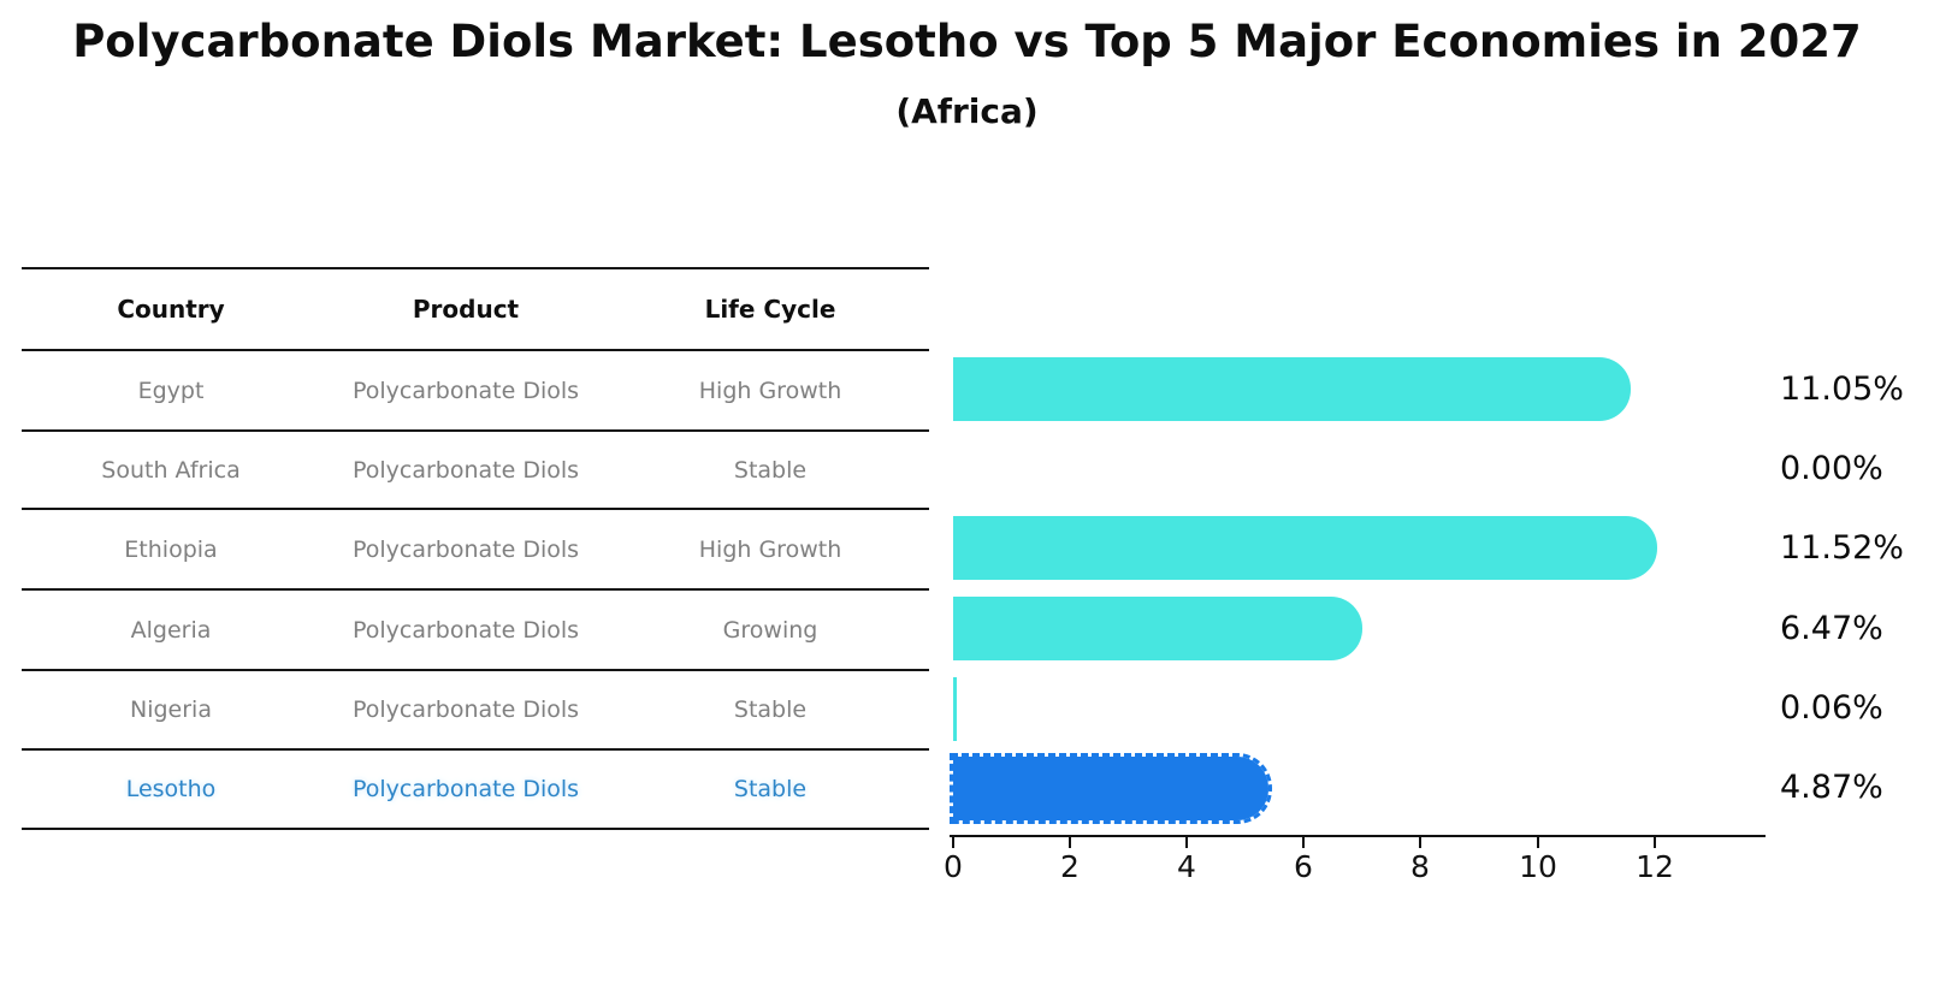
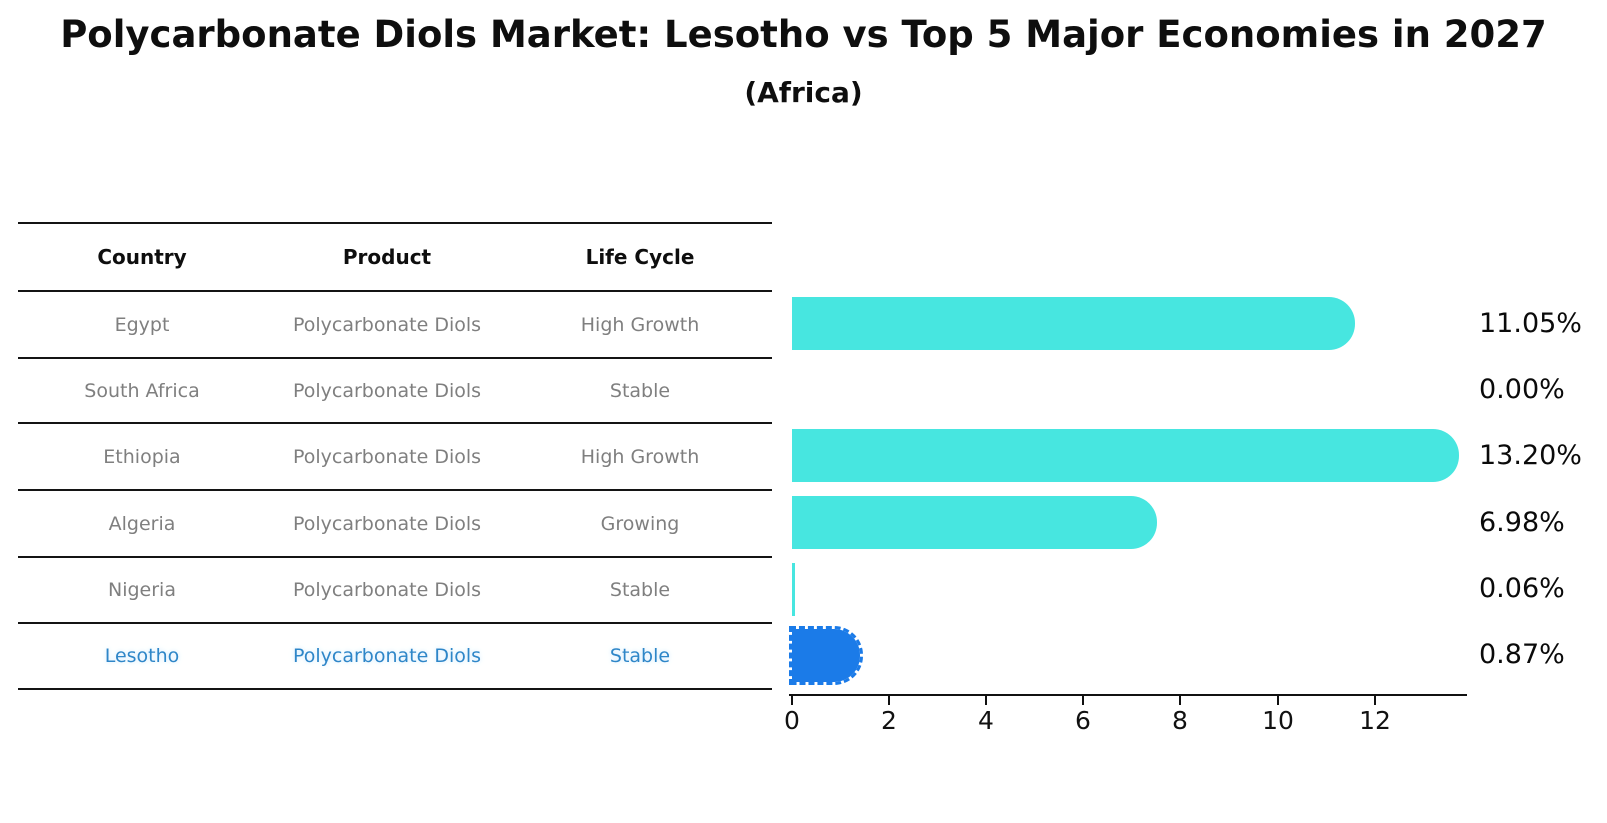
Ethiopia: 11.52% -> 13.20%
Algeria: 6.47% -> 6.98%
Lesotho: 4.87% -> 0.87%
